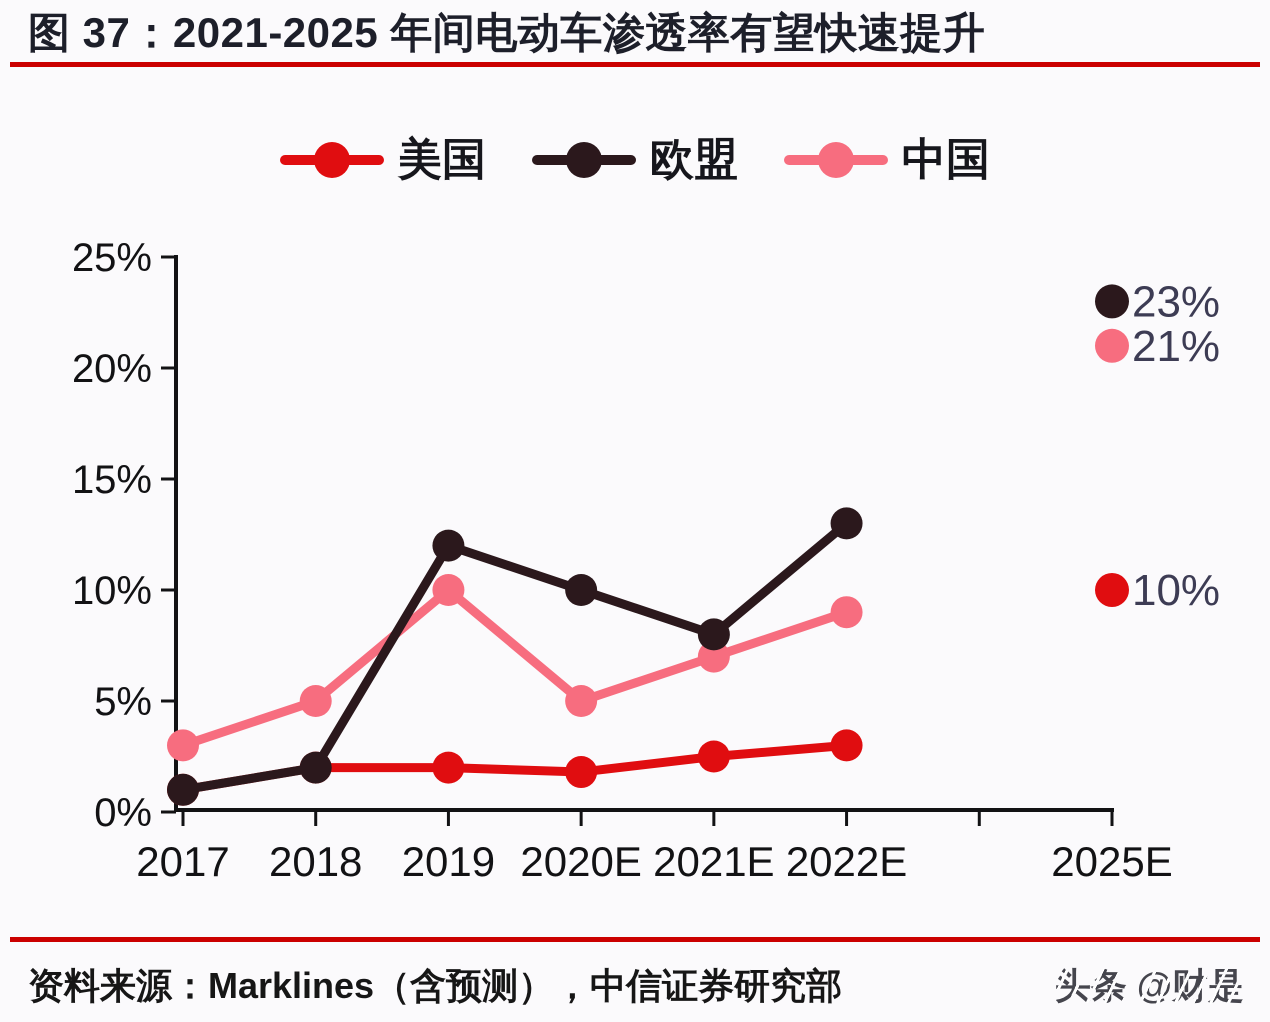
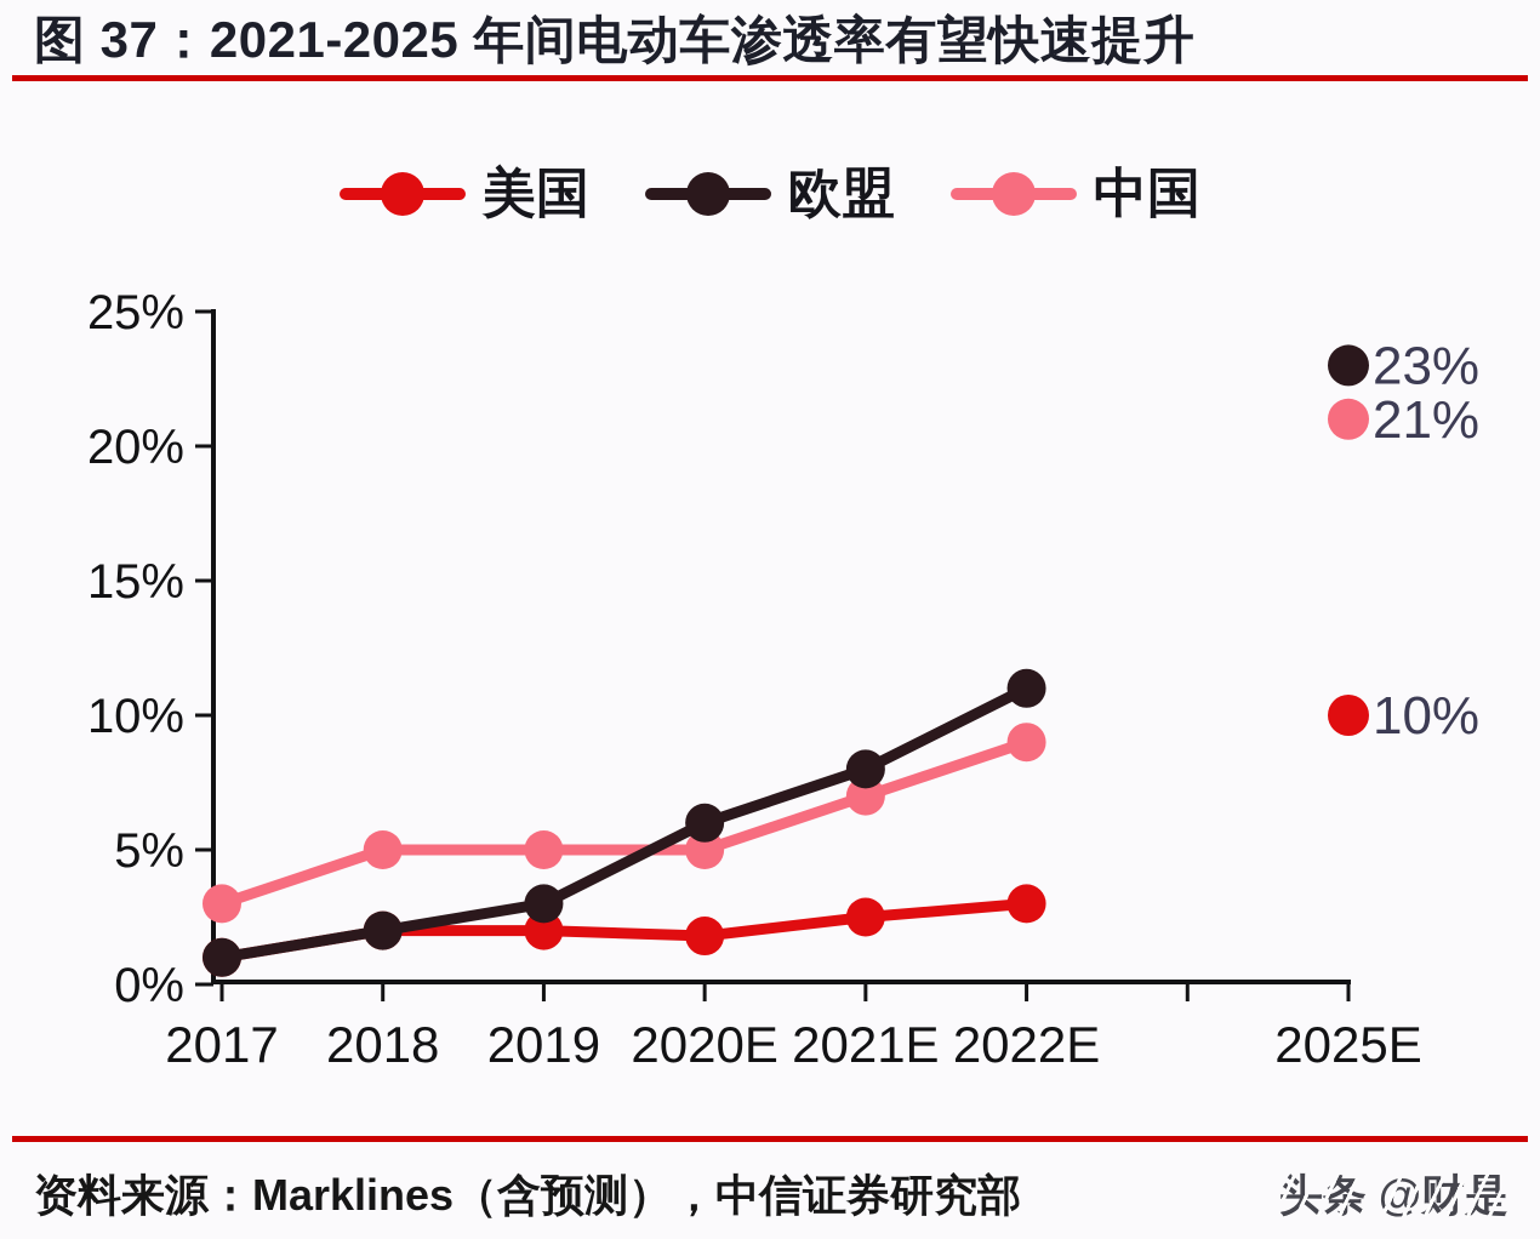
欧盟/2019: 12% -> 3%
中国/2019: 10% -> 5%
欧盟/2020E: 10% -> 6%
欧盟/2022E: 13% -> 11%
